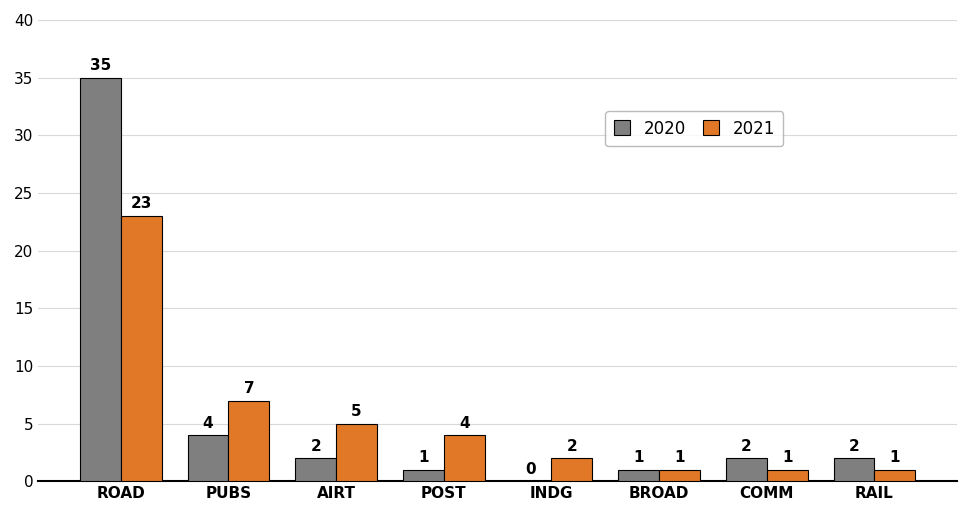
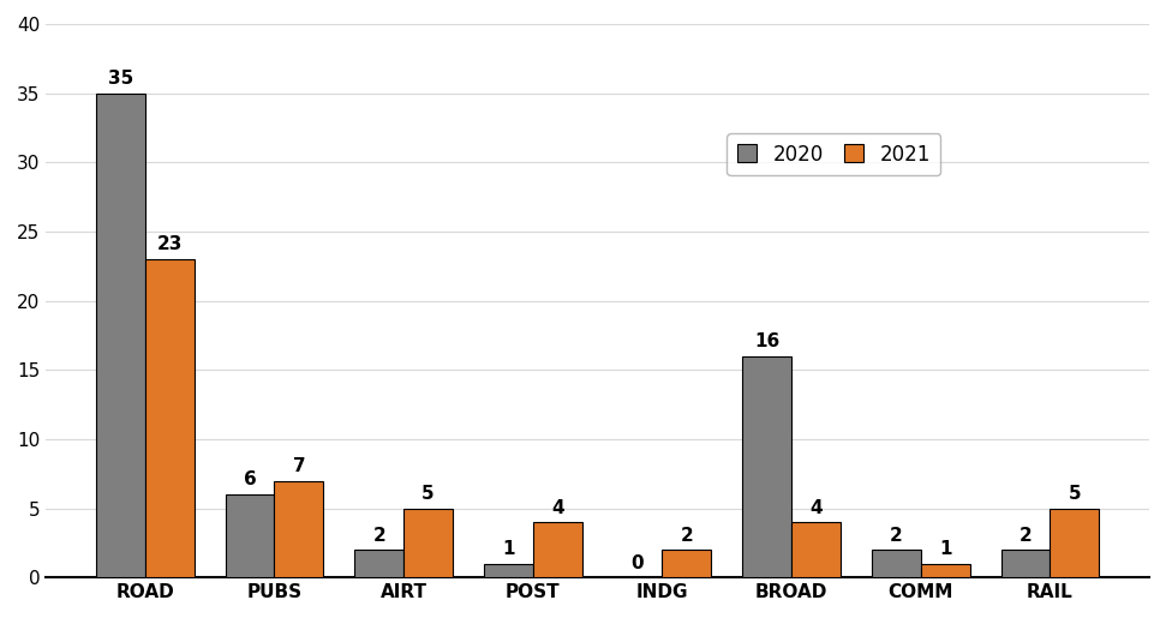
2020/PUBS: 4 -> 6
2020/BROAD: 1 -> 16
2021/BROAD: 1 -> 4
2021/RAIL: 1 -> 5
